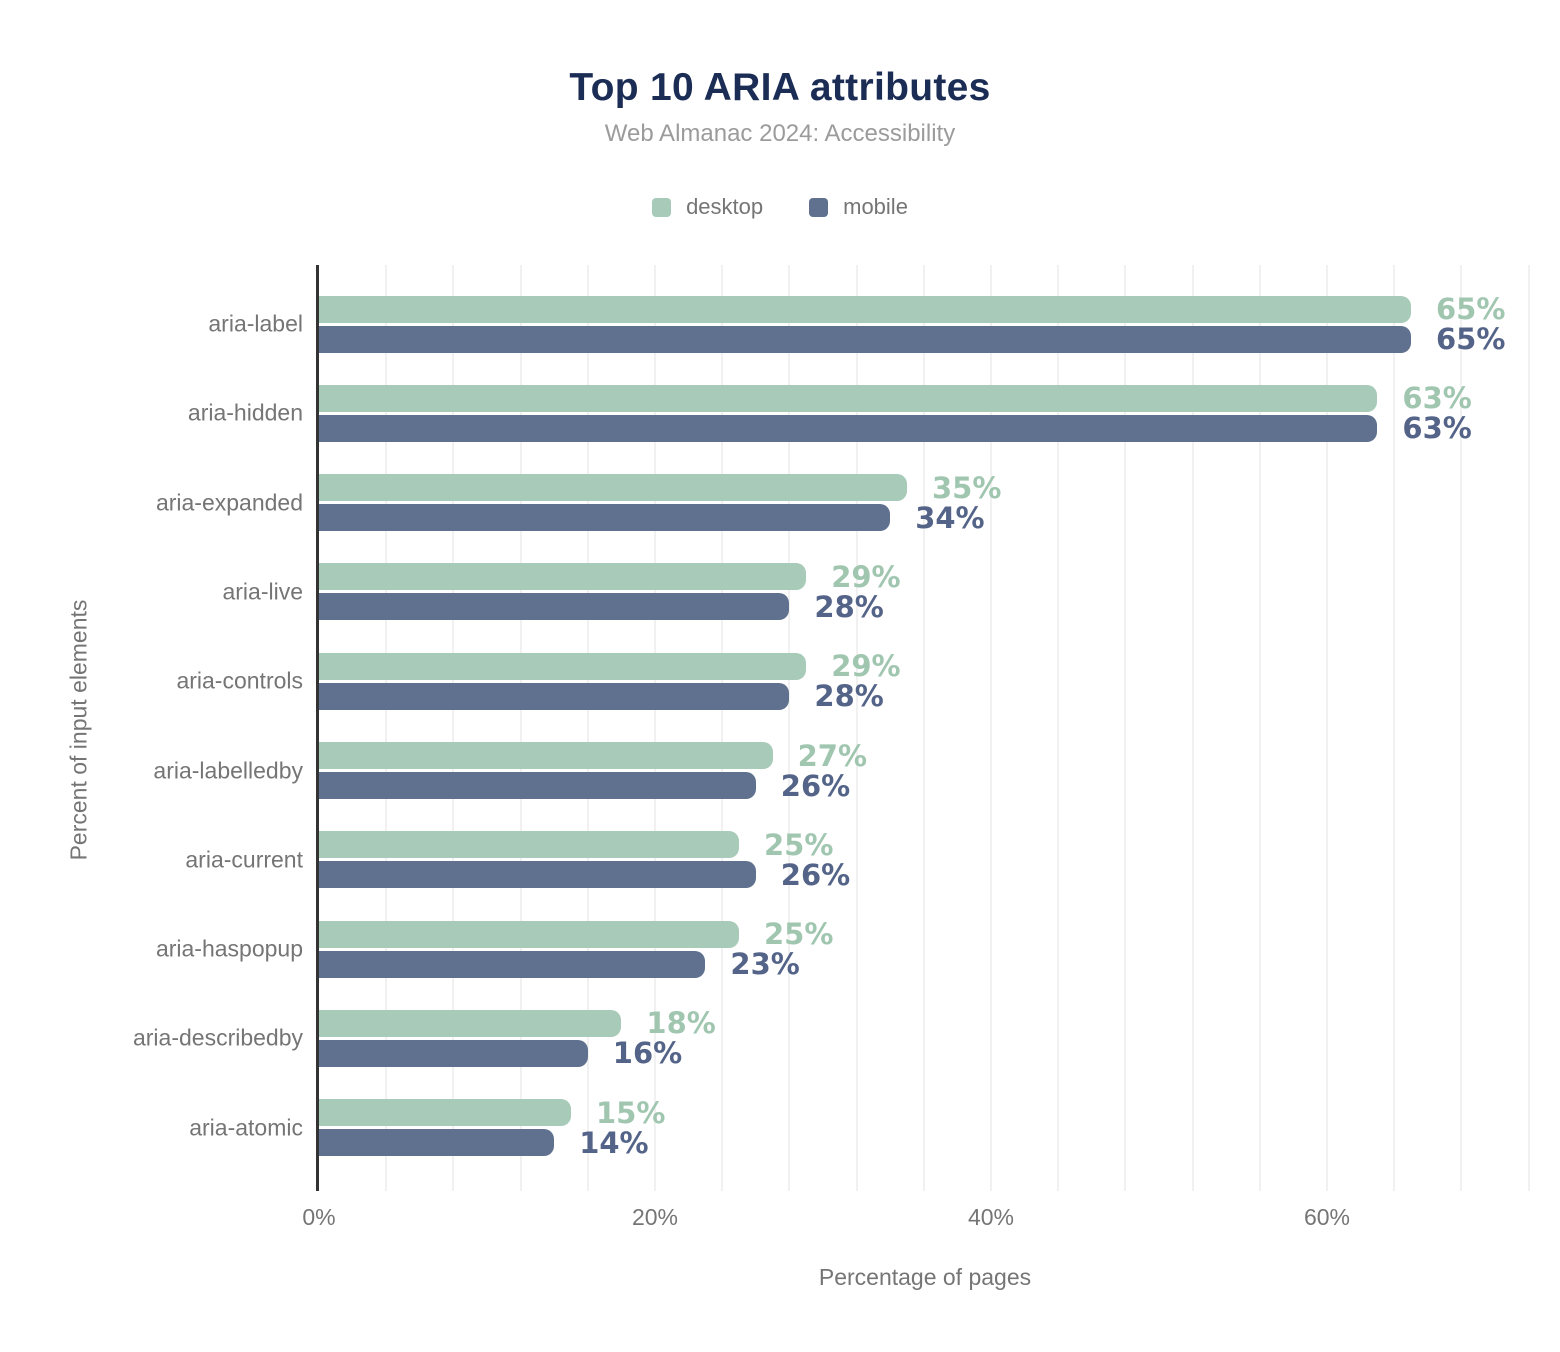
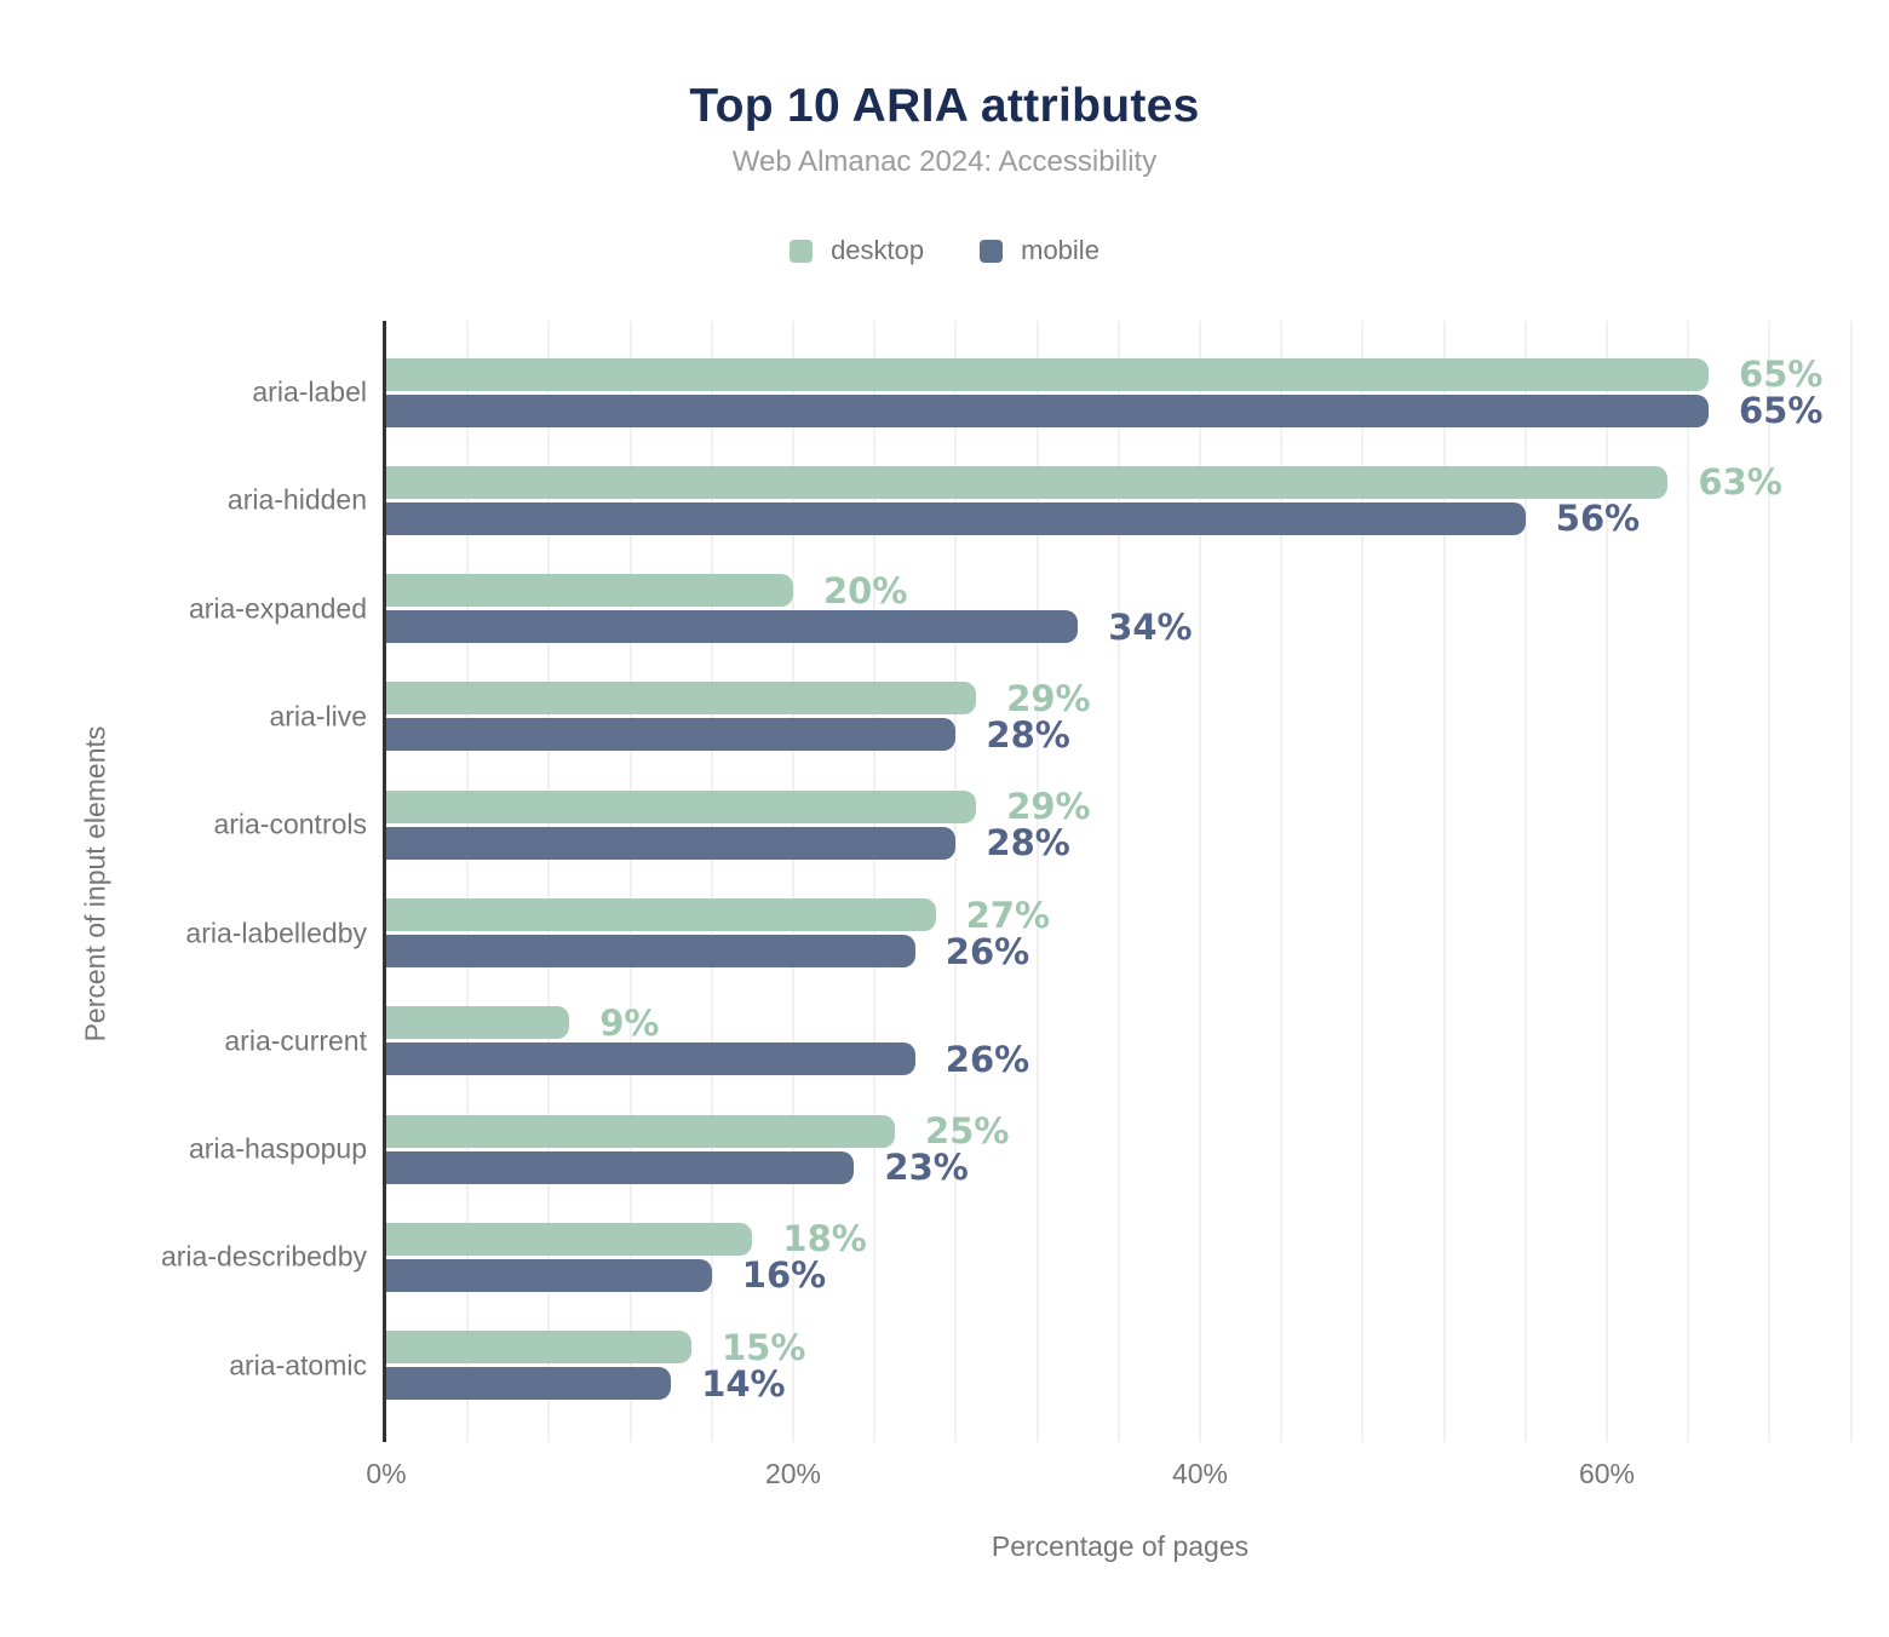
mobile/aria-hidden: 63% -> 56%
desktop/aria-expanded: 35% -> 20%
desktop/aria-current: 25% -> 9%
